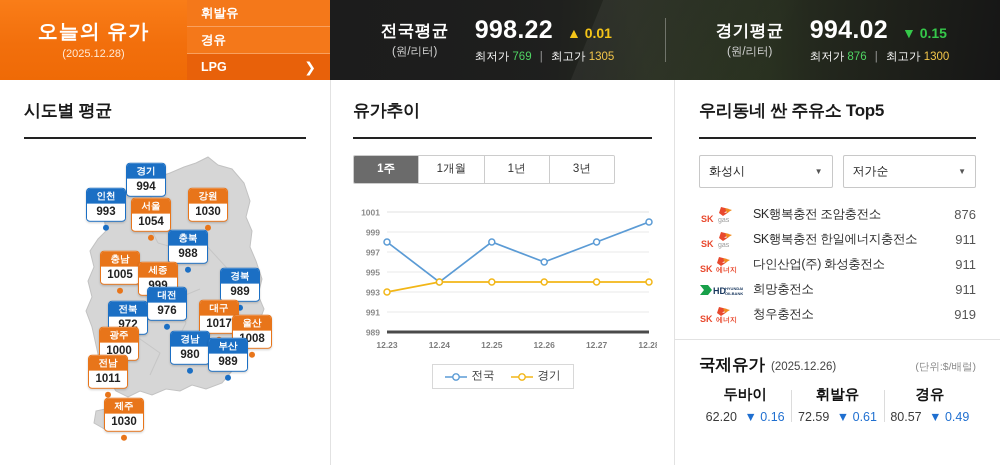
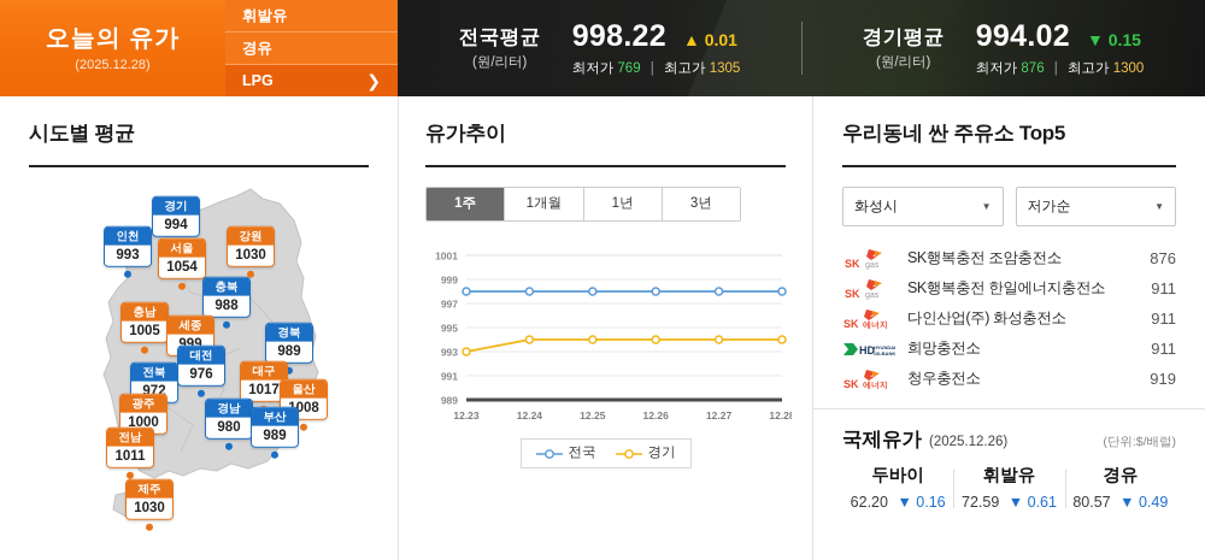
전국/12.24: 994 -> 998
전국/12.26: 996 -> 998
전국/12.28: 1000 -> 998
